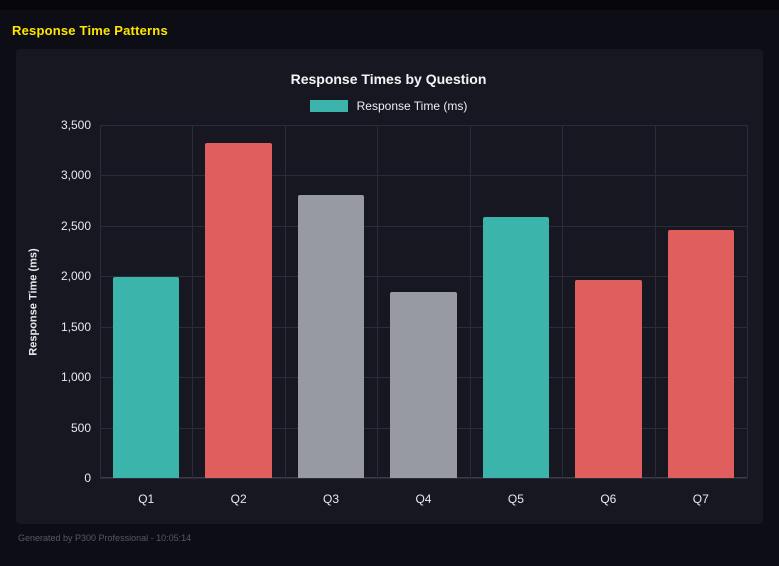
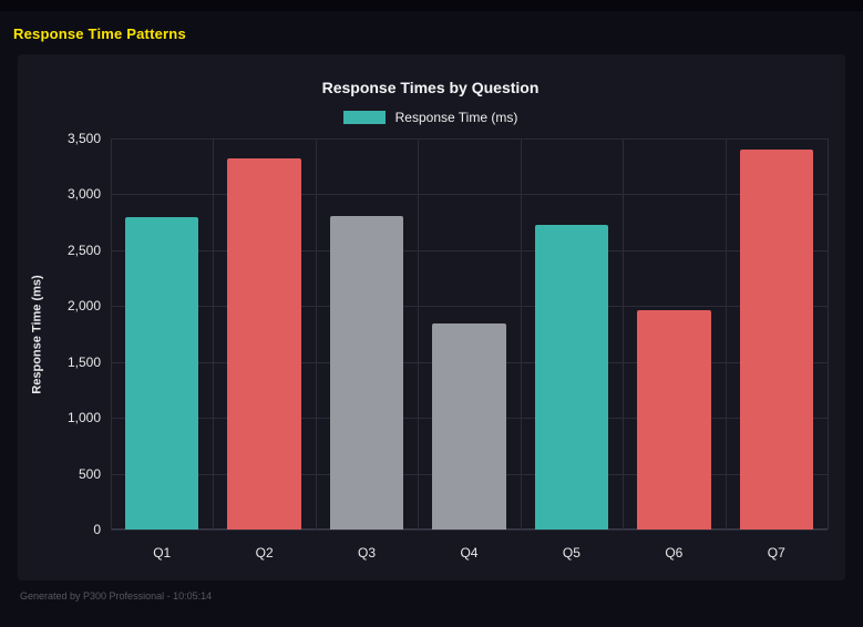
Q1: 1990 -> 2800
Q5: 2590 -> 2730
Q7: 2460 -> 3400
